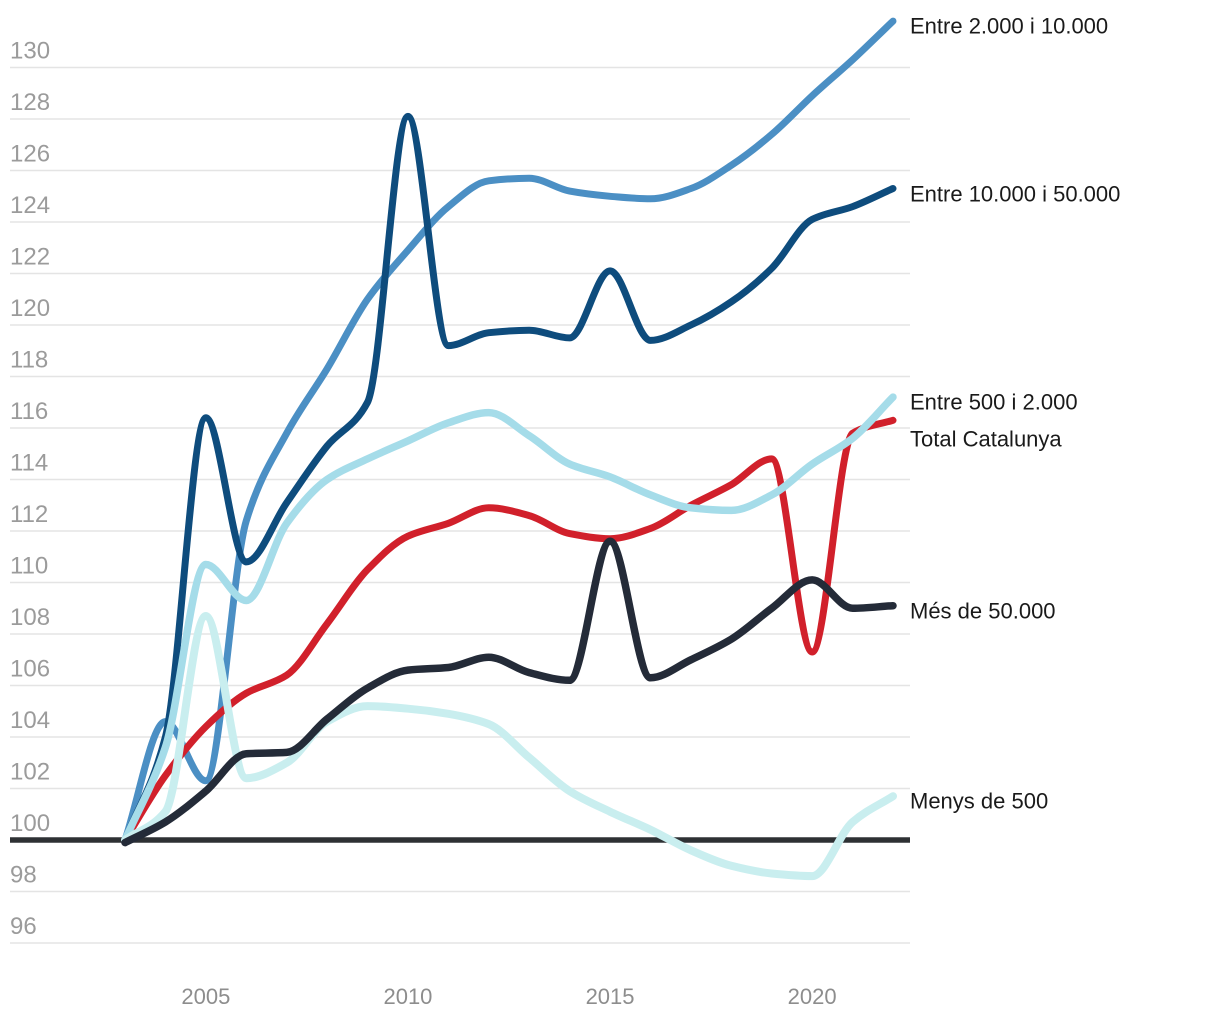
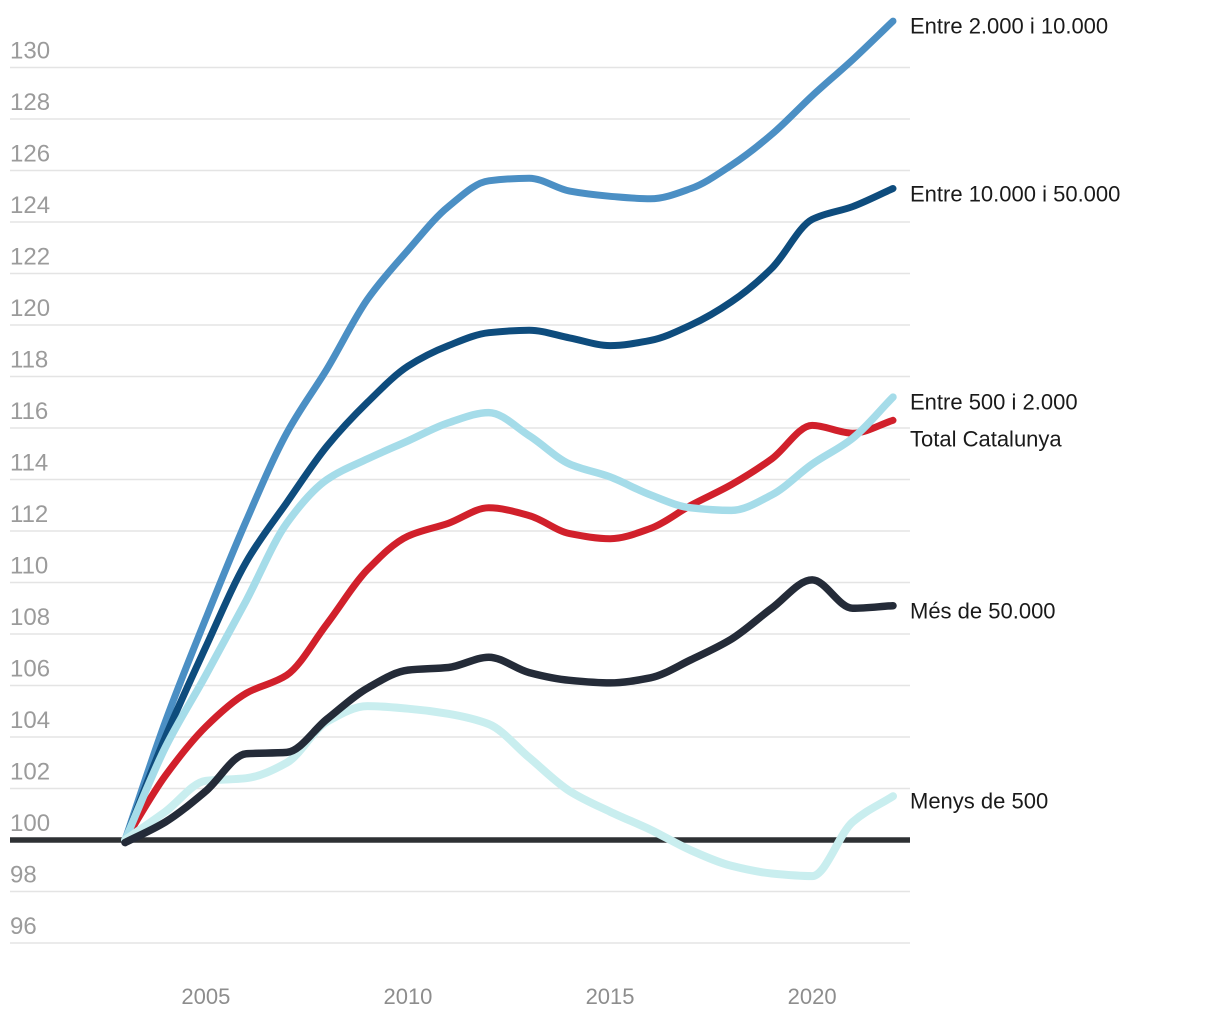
Entre 2.000 i 10.000/2005: 102.3 -> 108.6
Entre 10.000 i 50.000/2005: 116.4 -> 107.5
Entre 500 i 2.000/2005: 110.7 -> 106.4
Menys de 500/2005: 108.7 -> 102.3
Entre 10.000 i 50.000/2010: 128.1 -> 118.4
Entre 10.000 i 50.000/2015: 122.1 -> 119.2
Més de 50.000/2015: 111.6 -> 106.1
Total Catalunya/2020: 107.3 -> 116.1
